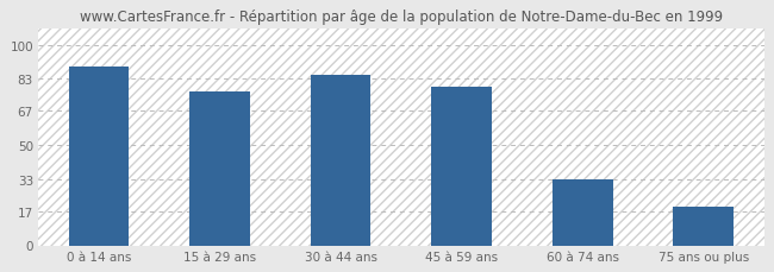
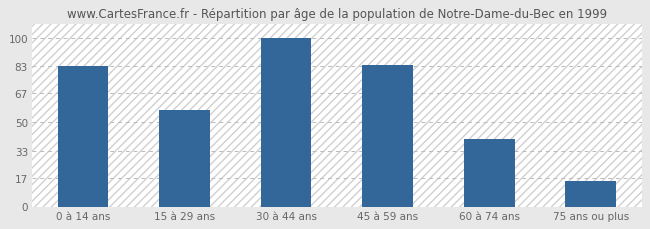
0 à 14 ans: 89 -> 83
15 à 29 ans: 77 -> 57
30 à 44 ans: 85 -> 100
45 à 59 ans: 79 -> 84
60 à 74 ans: 33 -> 40
75 ans ou plus: 19 -> 15
